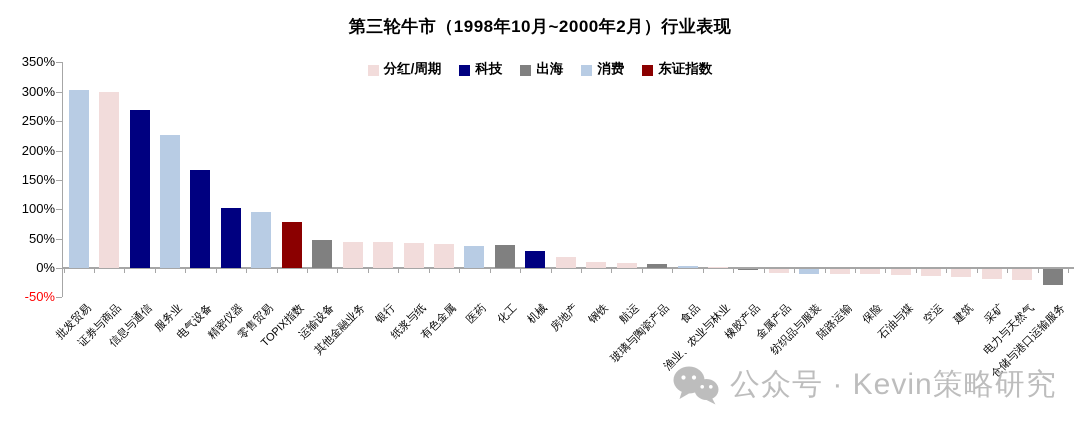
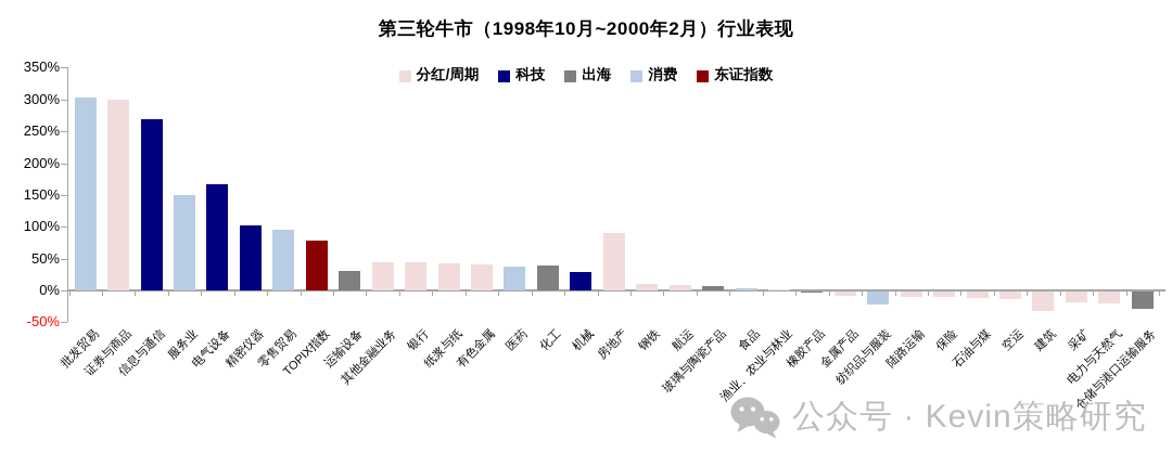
服务业: 230% -> 150%
运输设备: 50% -> 30%
房地产: 20% -> 90%
纺织品与服装: -10% -> -20%
建筑: -10% -> -30%
